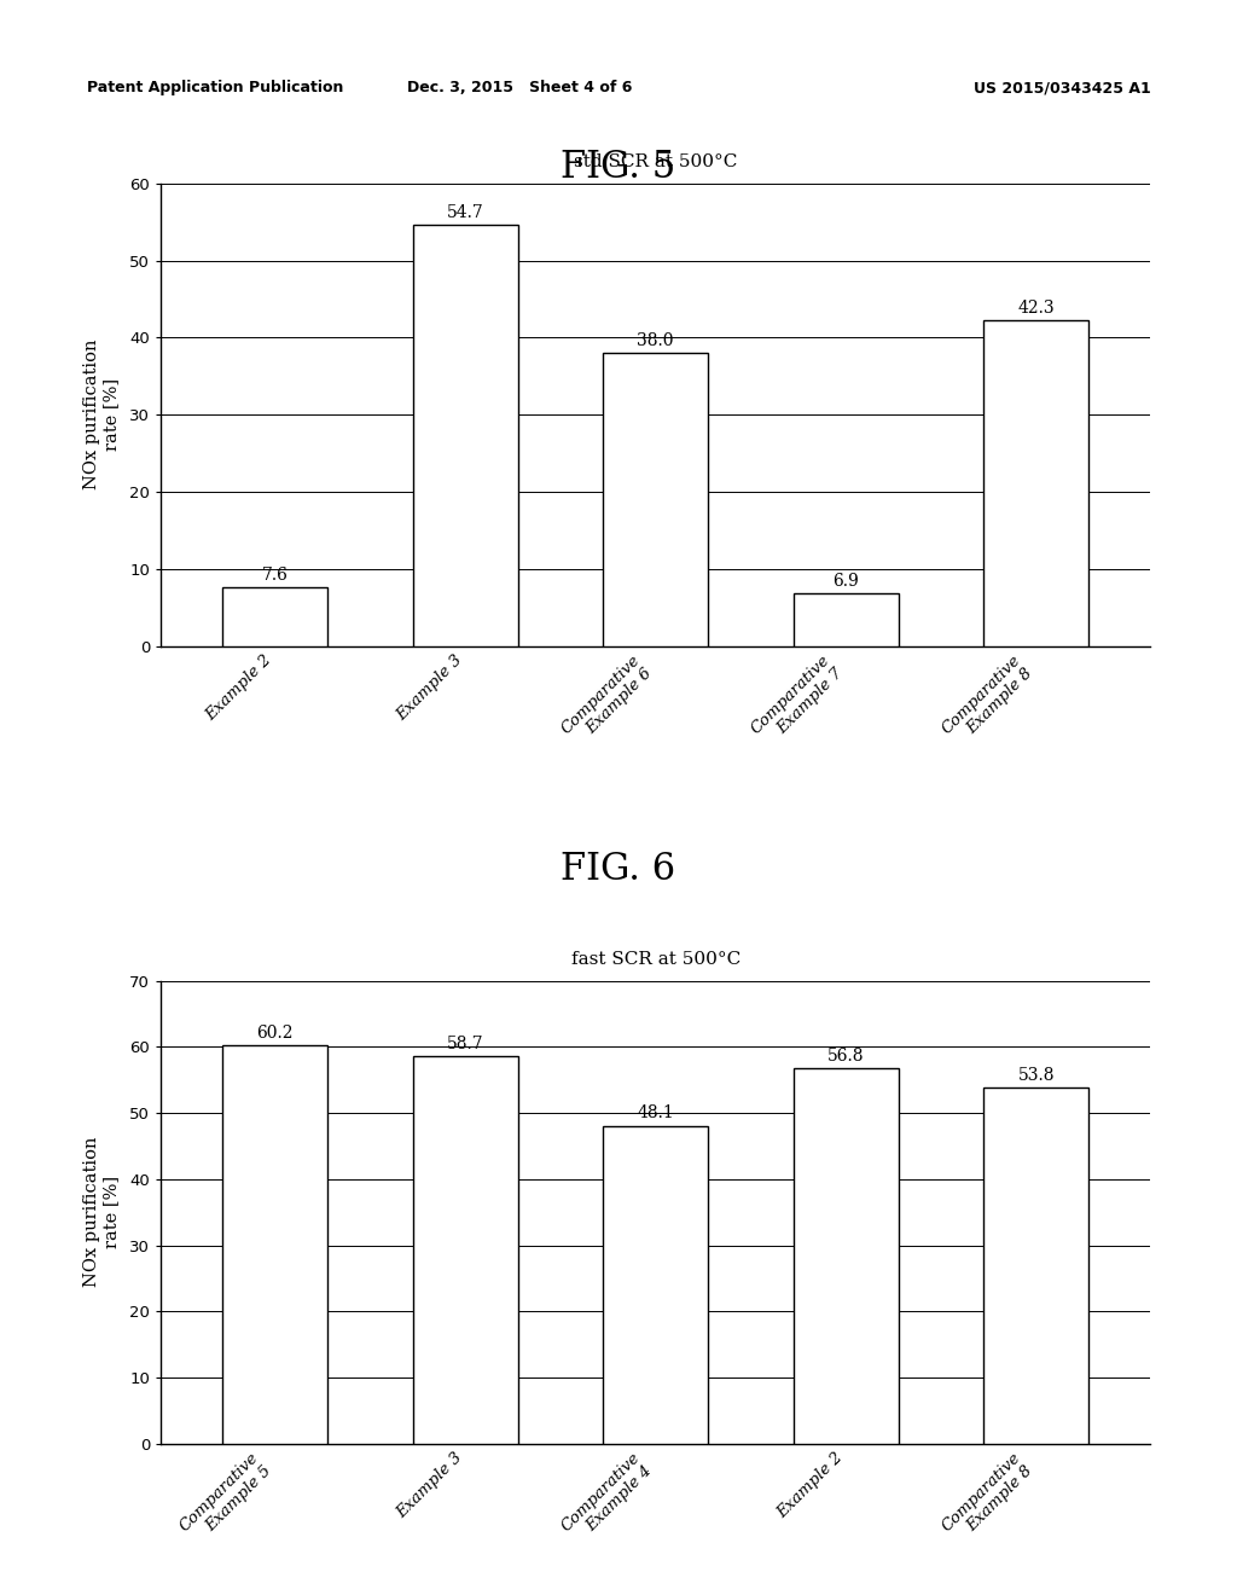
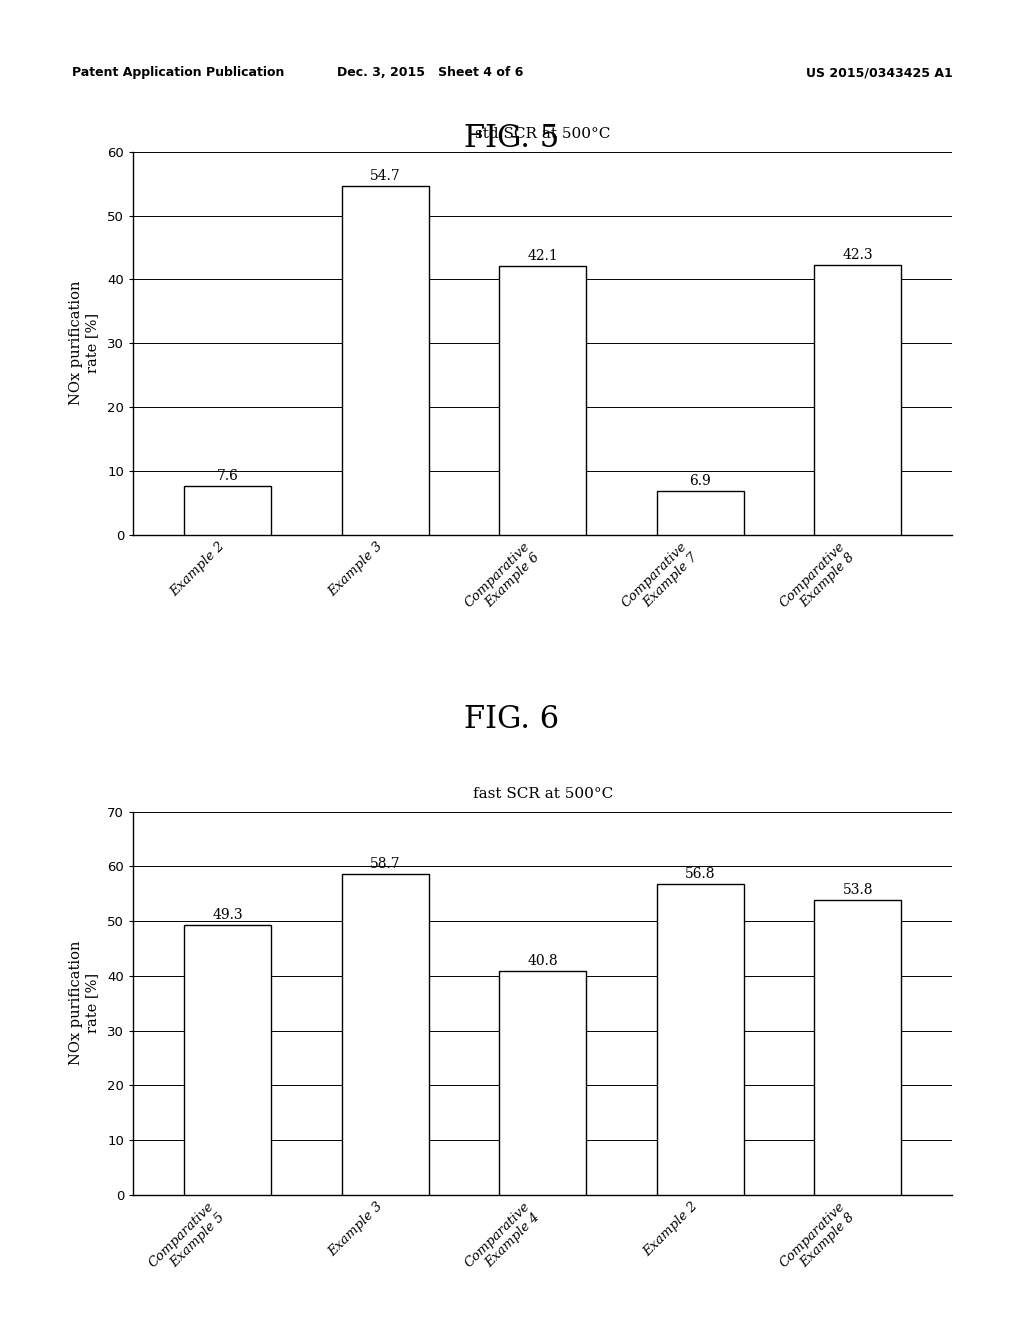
Comparative Example 6: 38.0 -> 42.1
fast SCR at 500°C/Comparative Example 5: 60.2 -> 49.3
fast SCR at 500°C/Comparative Example 4: 48.1 -> 40.8
